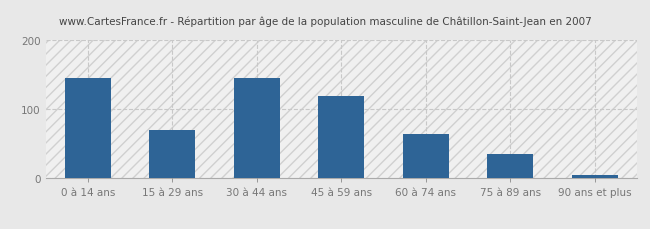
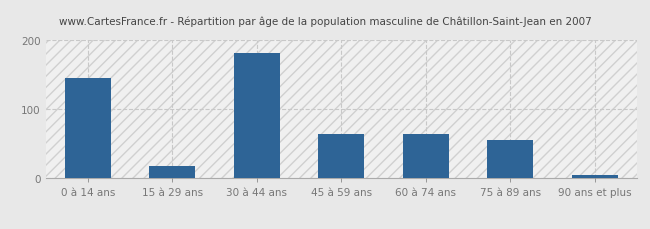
15 à 29 ans: 70 -> 18
30 à 44 ans: 145 -> 182
45 à 59 ans: 120 -> 64
75 à 89 ans: 35 -> 56
